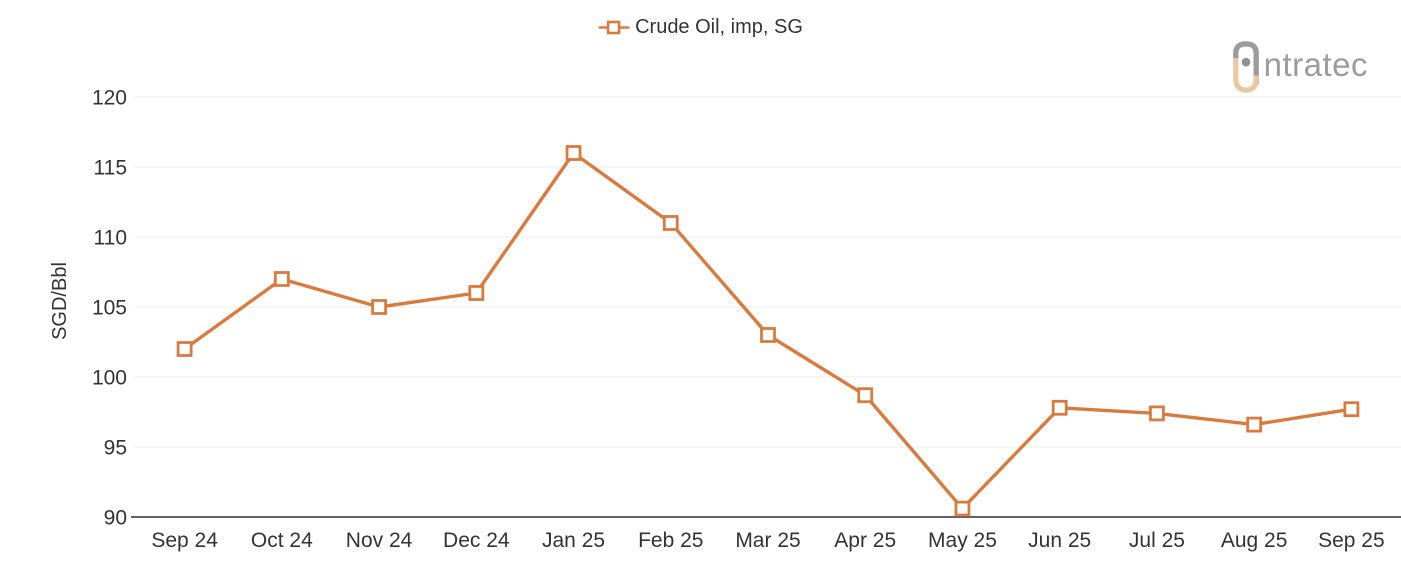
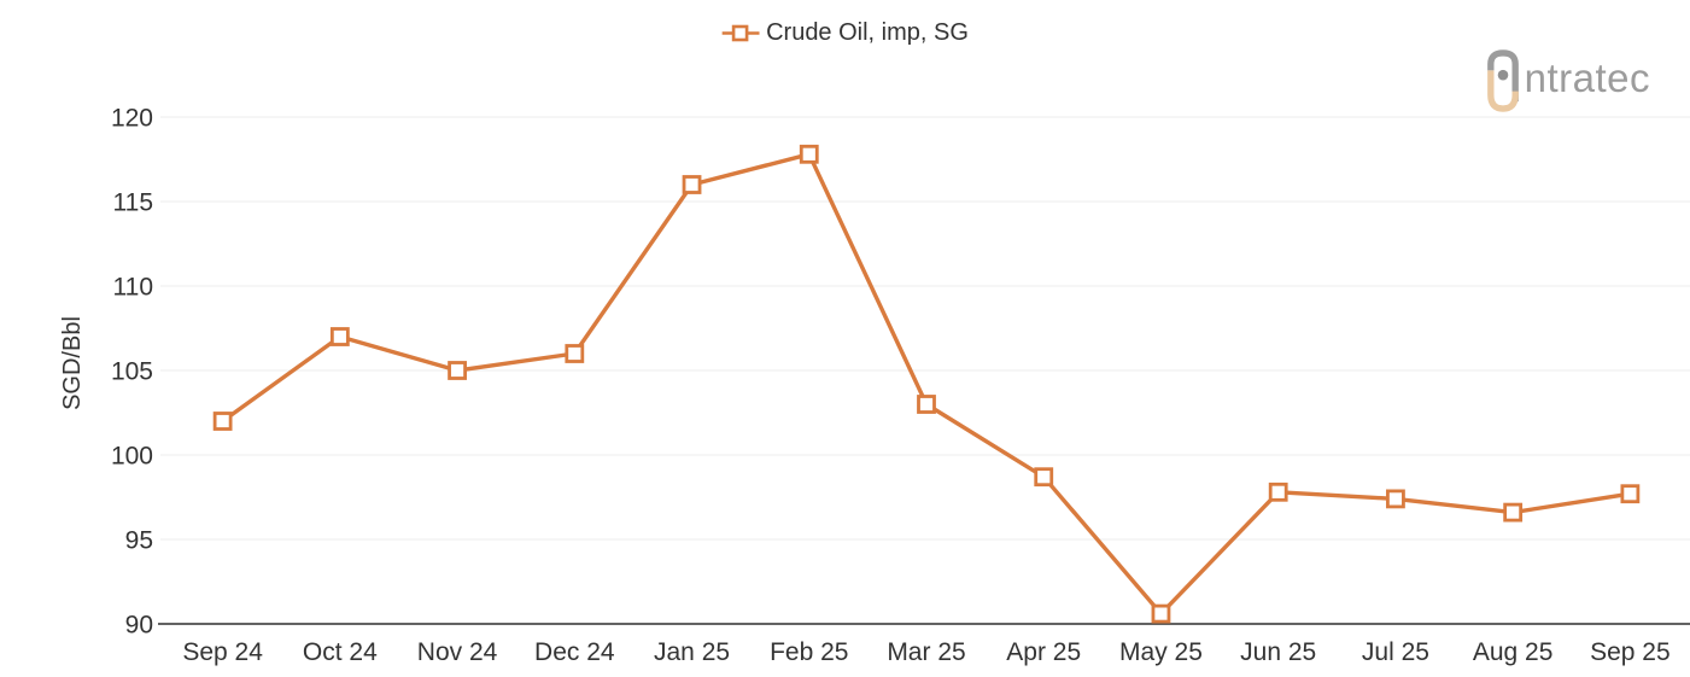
Feb 25: 111.0 -> 117.8
